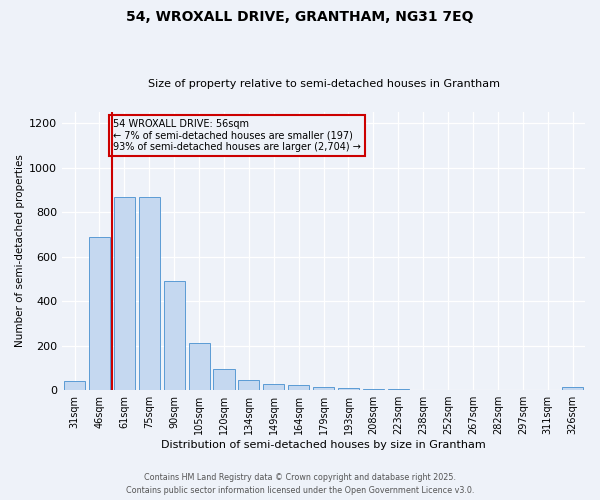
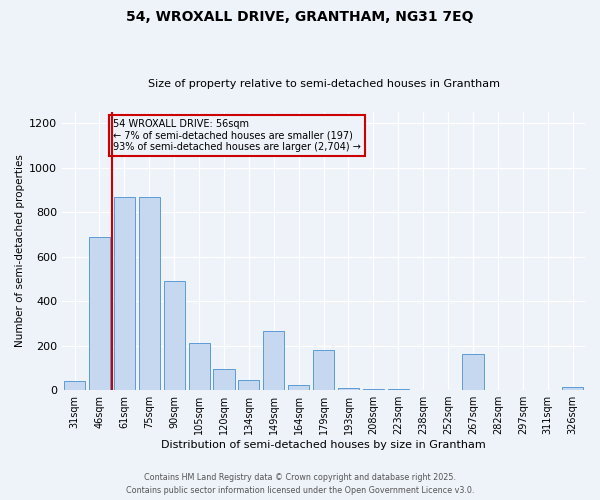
149sqm: 28 -> 265
179sqm: 12 -> 180
267sqm: 2 -> 160
